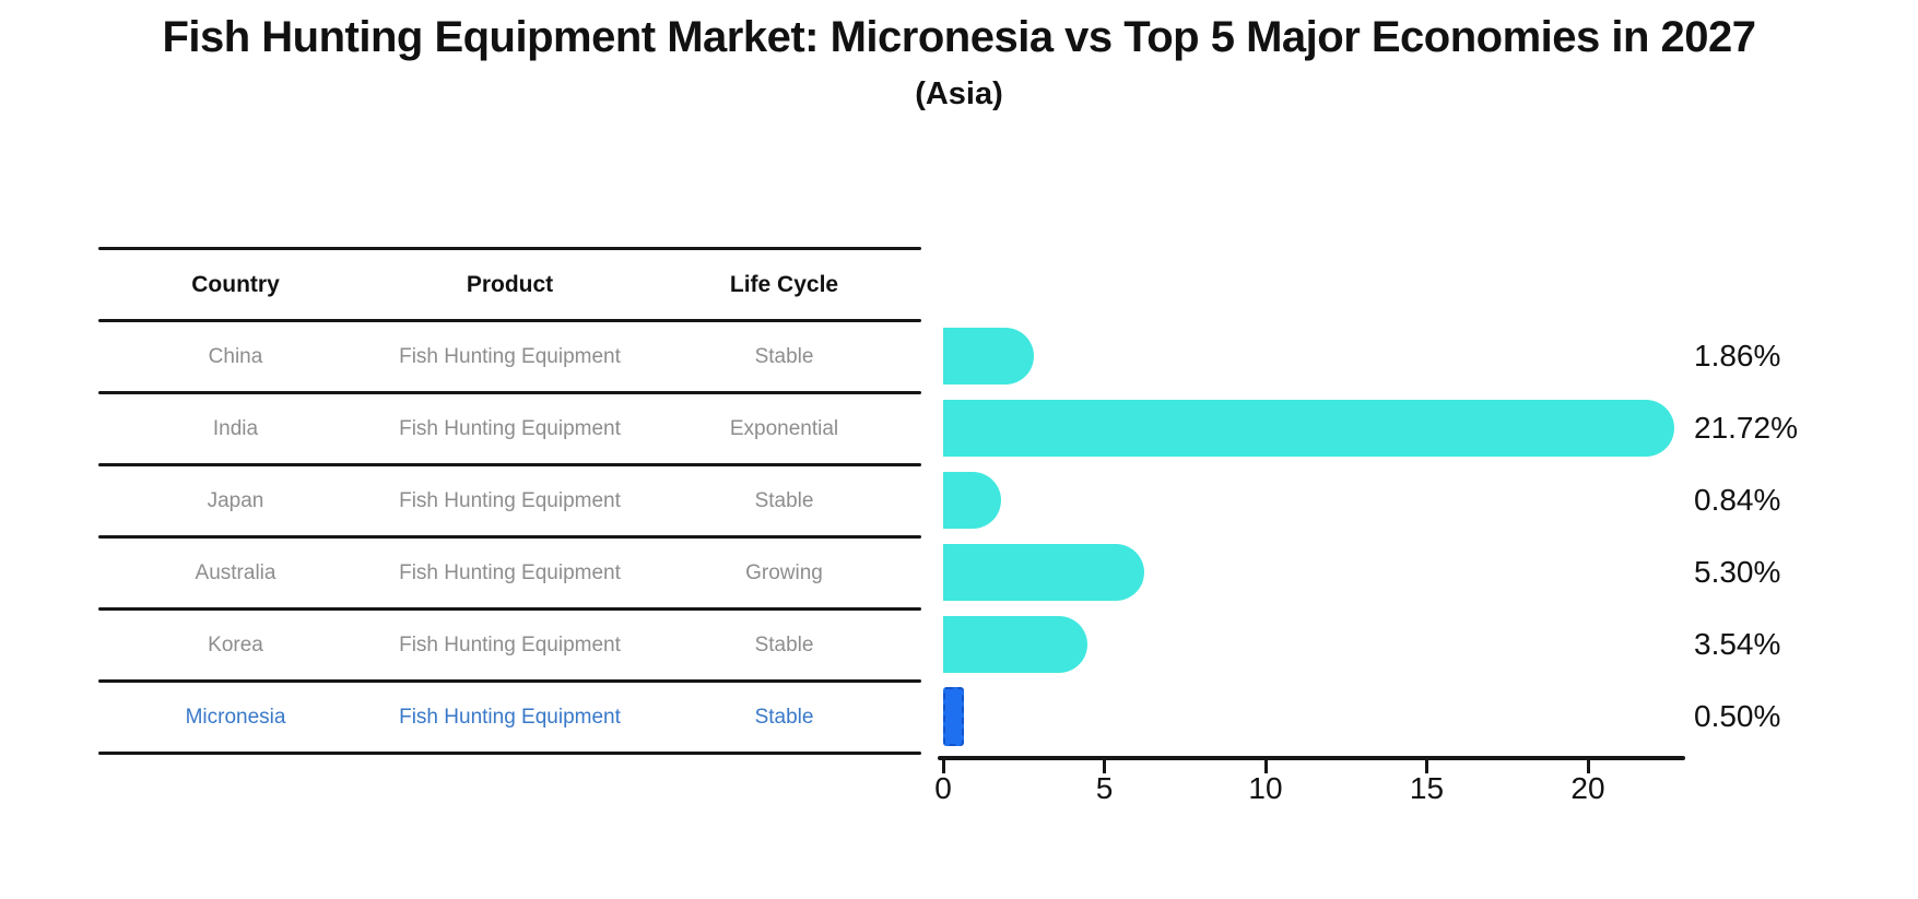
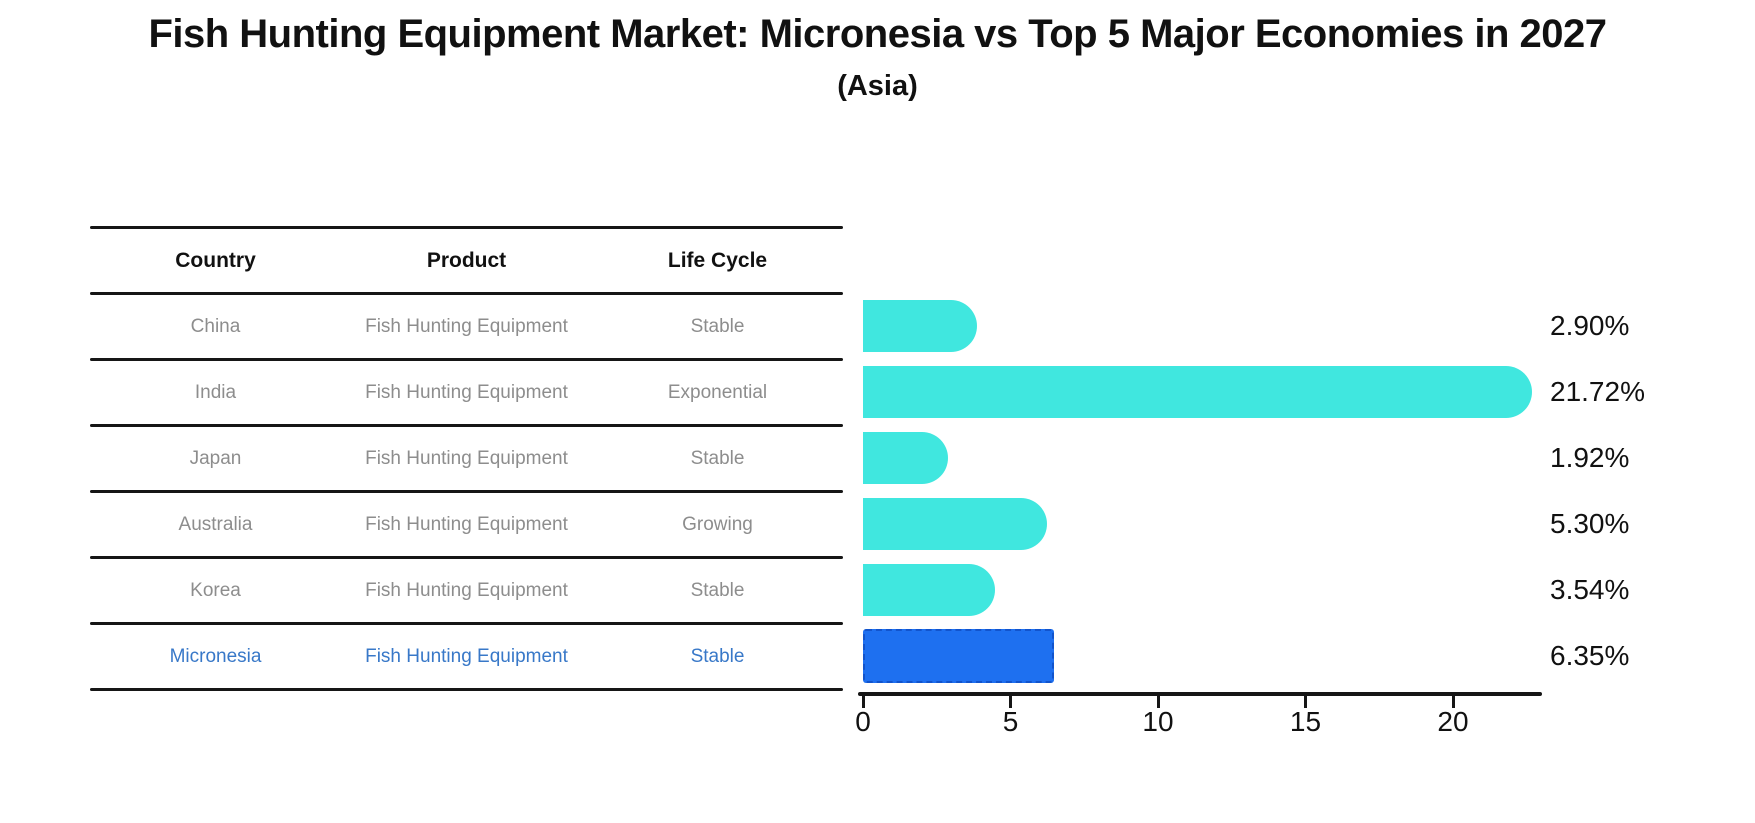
China: 1.86% -> 2.90%
Japan: 0.84% -> 1.92%
Micronesia: 0.50% -> 6.35%
